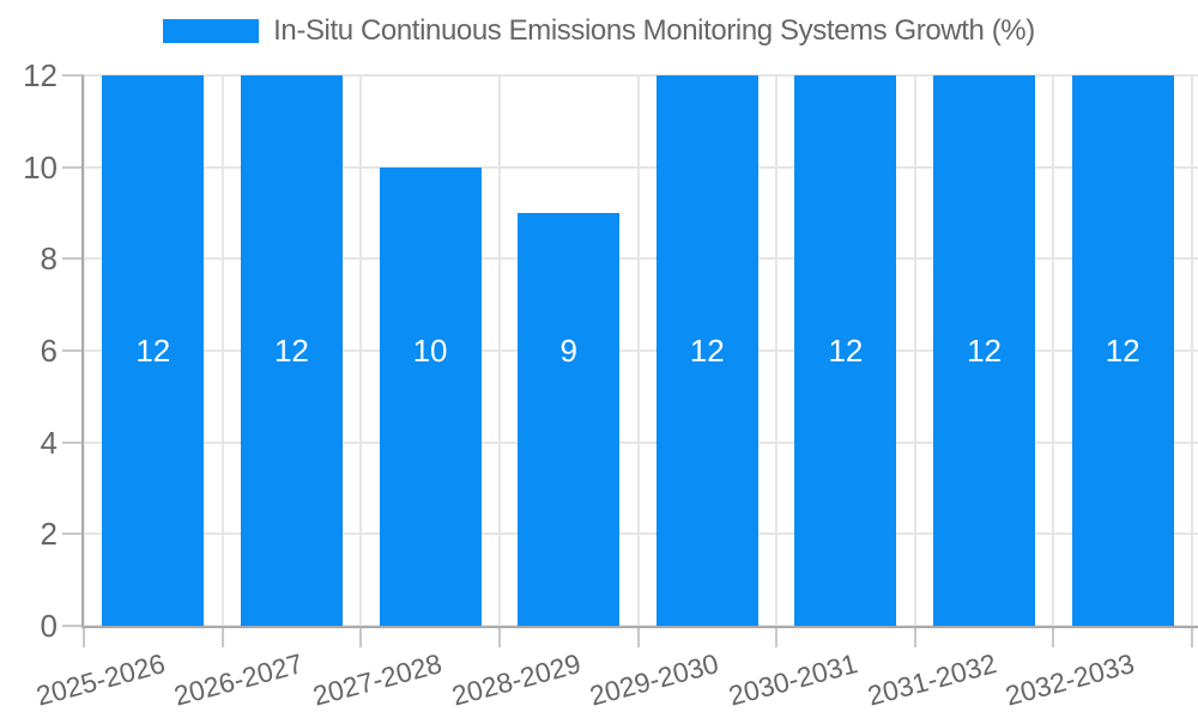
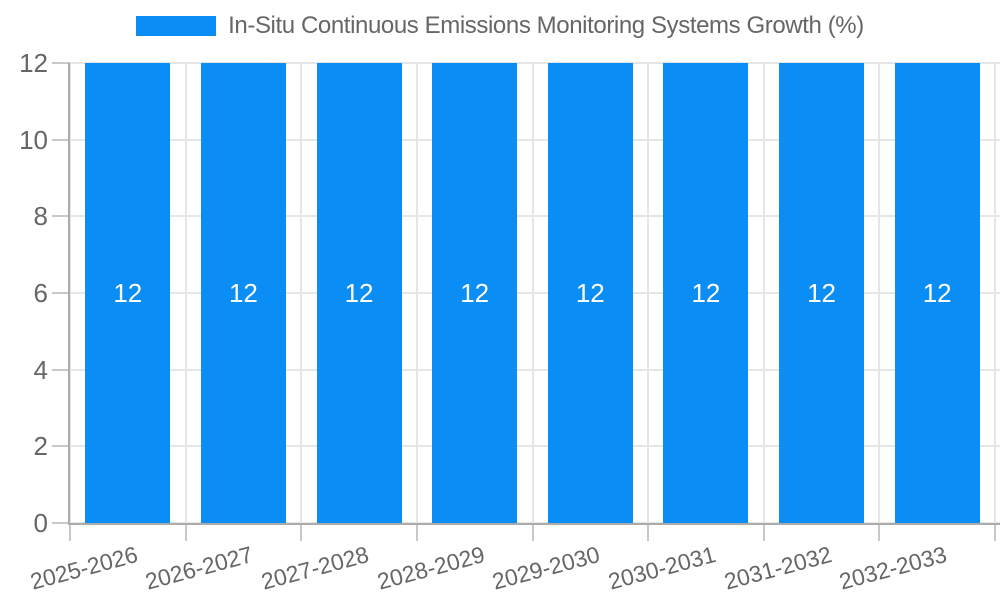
2027-2028: 10 -> 12
2028-2029: 9 -> 12
